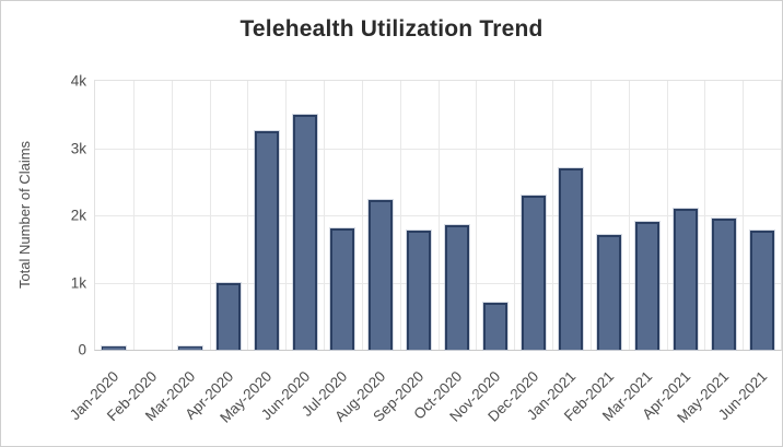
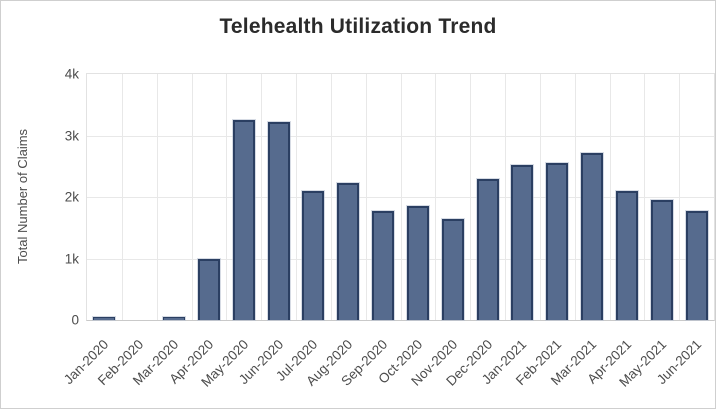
Jun-2020: 3.5k -> 3.2k
Jul-2020: 1.8k -> 2.1k
Nov-2020: 0.7k -> 1.6k
Jan-2021: 2.7k -> 2.5k
Feb-2021: 1.7k -> 2.6k
Mar-2021: 1.9k -> 2.7k
